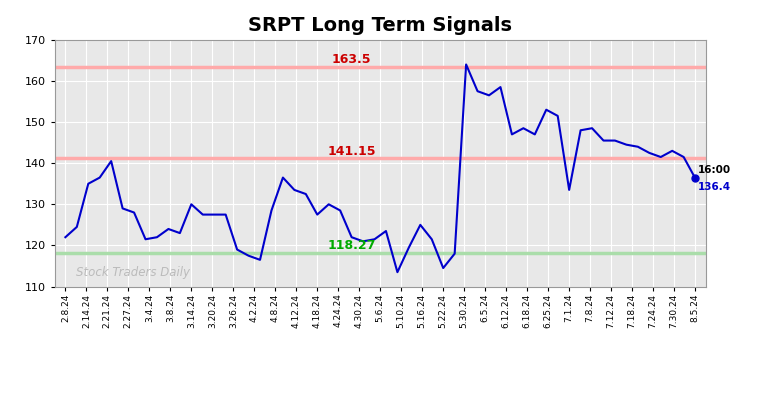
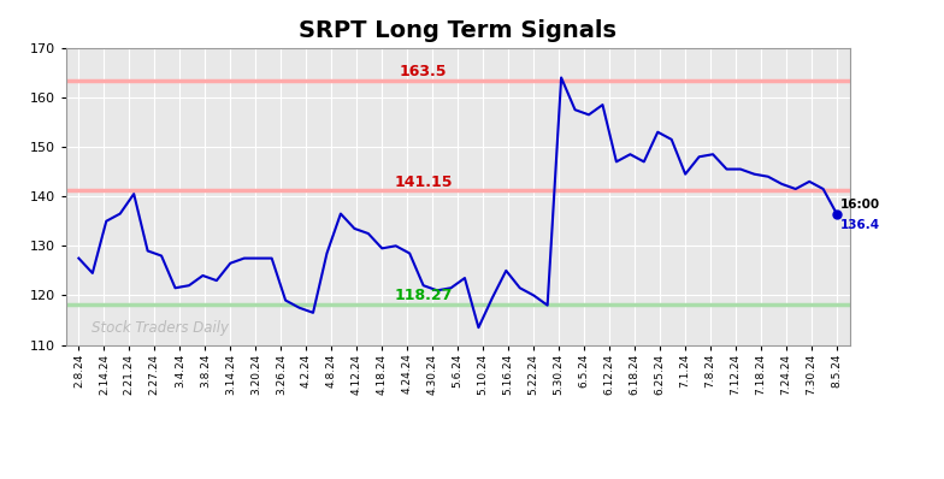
2.8.24: 122.0 -> 127.5
3.14.24: 130.0 -> 126.5
4.18.24: 127.5 -> 129.5
5.22.24: 114.5 -> 120.0
7.1.24: 133.5 -> 144.5
